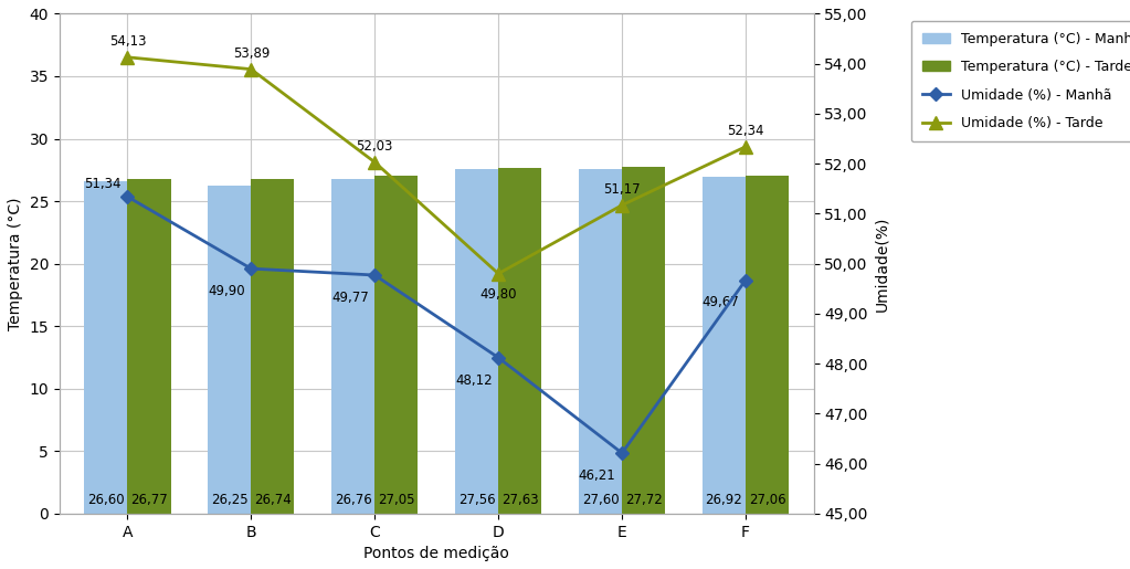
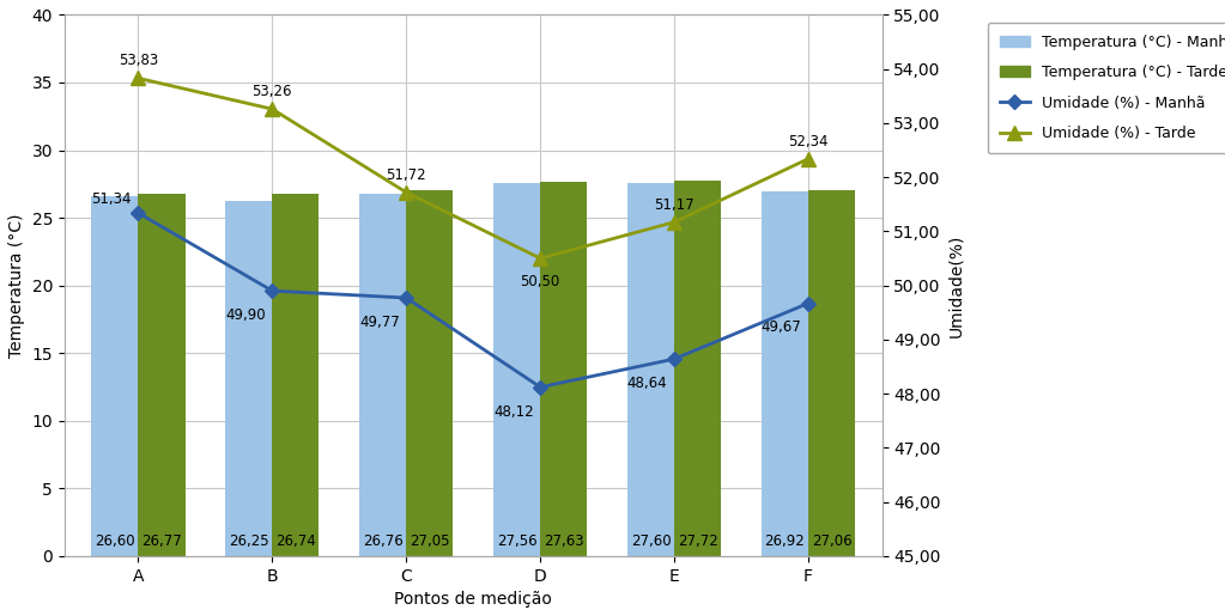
Umidade (%) - Tarde/A: 54,13 -> 53,83
Umidade (%) - Tarde/B: 53,89 -> 53,26
Umidade (%) - Tarde/C: 52,03 -> 51,72
Umidade (%) - Tarde/D: 49,80 -> 50,50
Umidade (%) - Manhã/E: 46,21 -> 48,64
